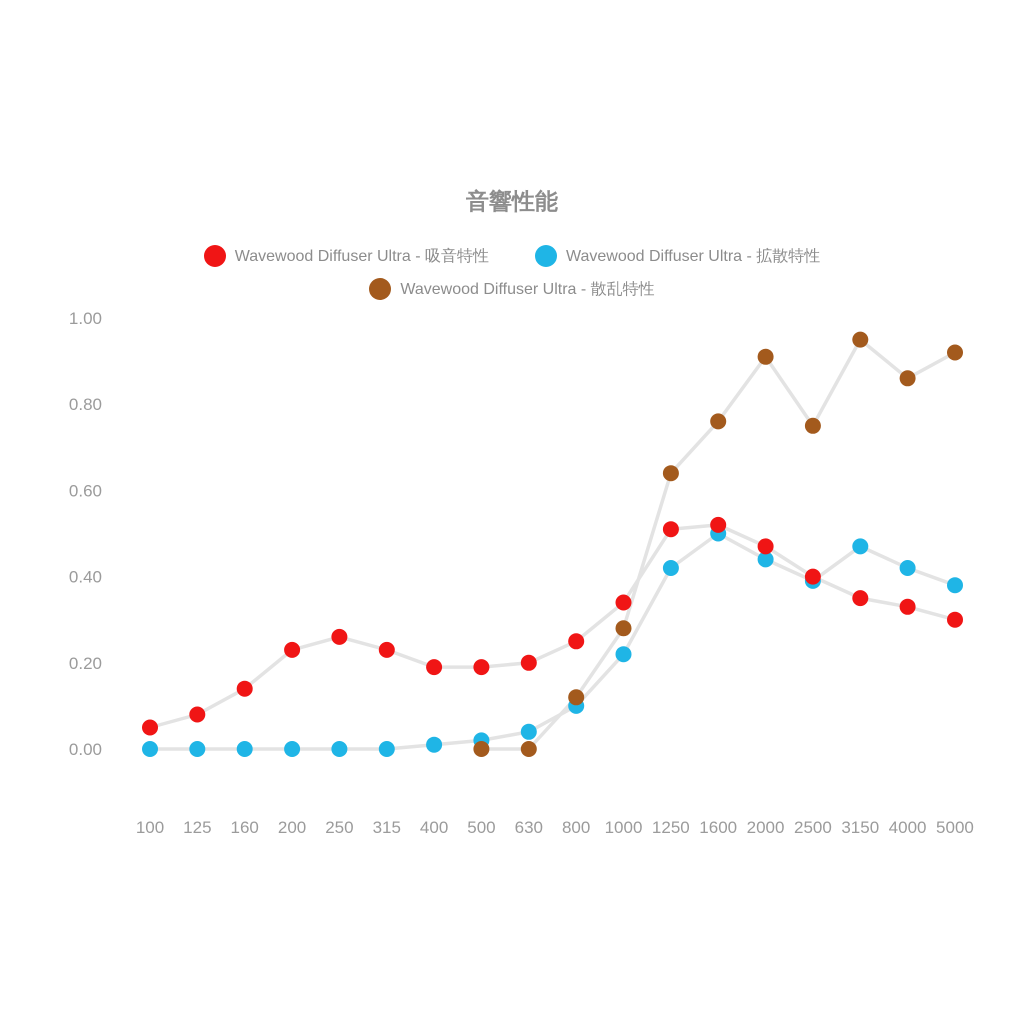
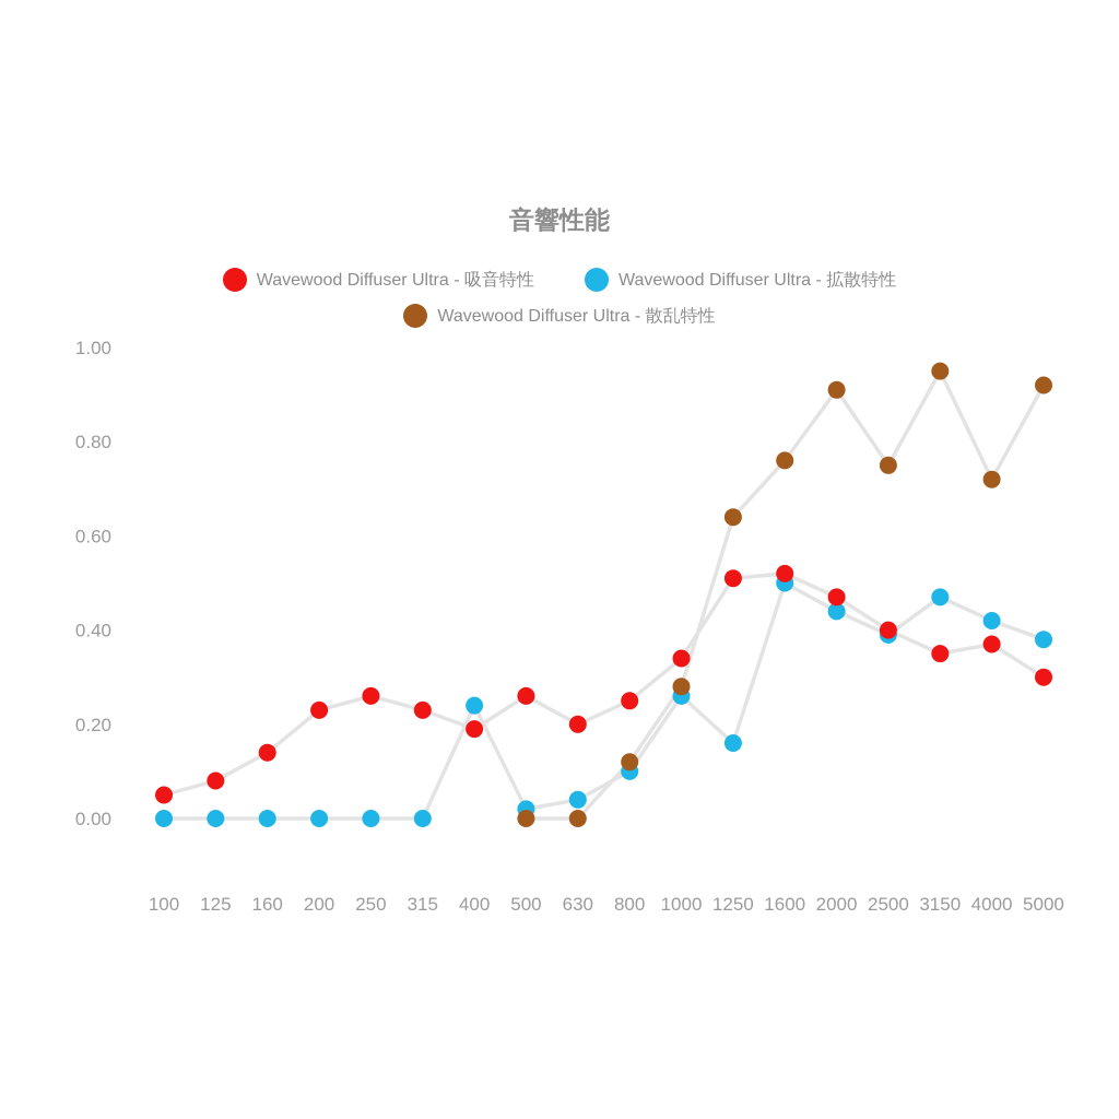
Wavewood Diffuser Ultra - 拡散特性/400: 0.01 -> 0.24
Wavewood Diffuser Ultra - 吸音特性/500: 0.19 -> 0.26
Wavewood Diffuser Ultra - 拡散特性/1000: 0.22 -> 0.26
Wavewood Diffuser Ultra - 拡散特性/1250: 0.42 -> 0.16
Wavewood Diffuser Ultra - 吸音特性/4000: 0.33 -> 0.37
Wavewood Diffuser Ultra - 散乱特性/4000: 0.86 -> 0.72
